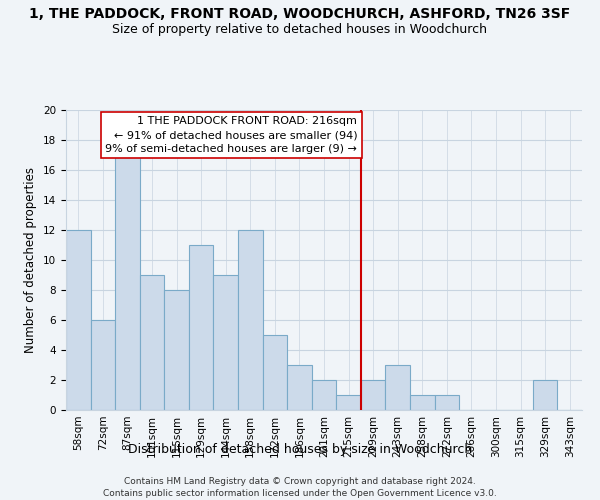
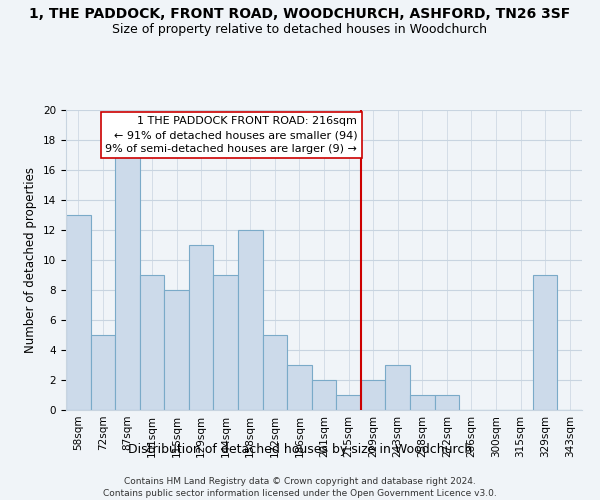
58sqm: 12 -> 13
72sqm: 6 -> 5
329sqm: 2 -> 9
